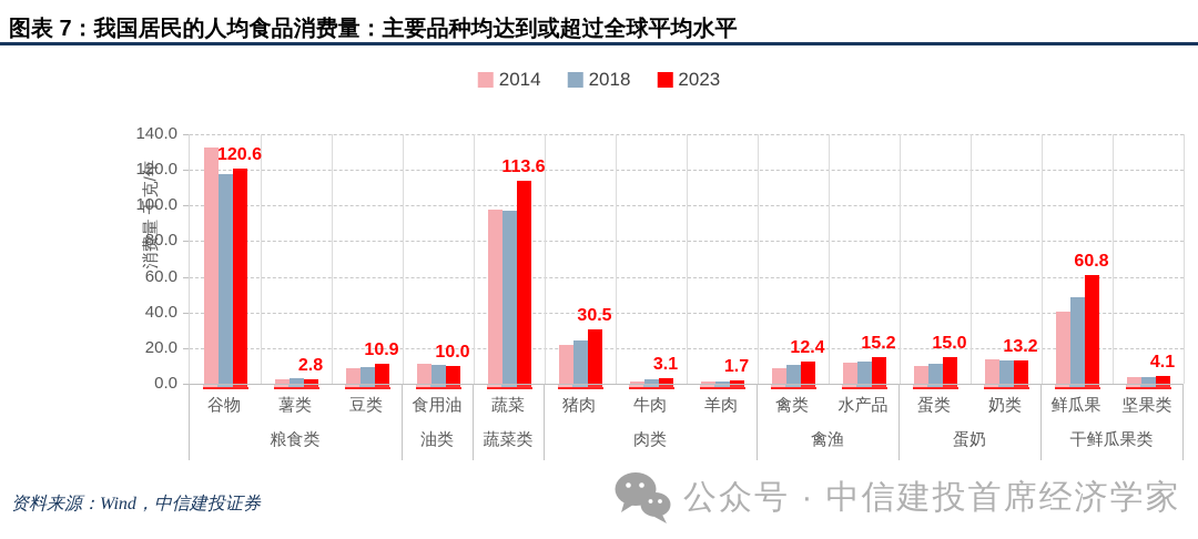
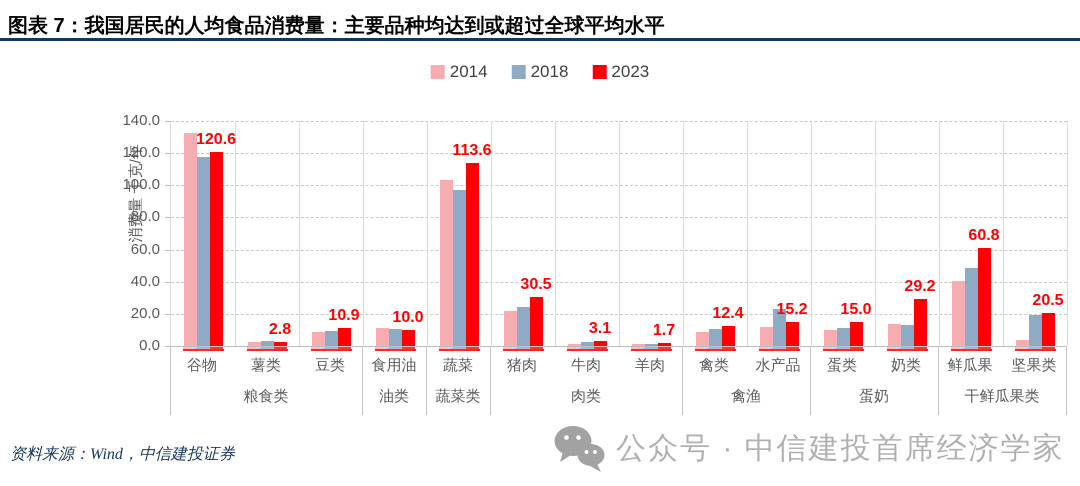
2014/蔬菜: 98 -> 103
2018/水产品: 13 -> 23
2023/奶类: 13.2 -> 29.2
2018/坚果类: 4 -> 19
2023/坚果类: 4.1 -> 20.5
